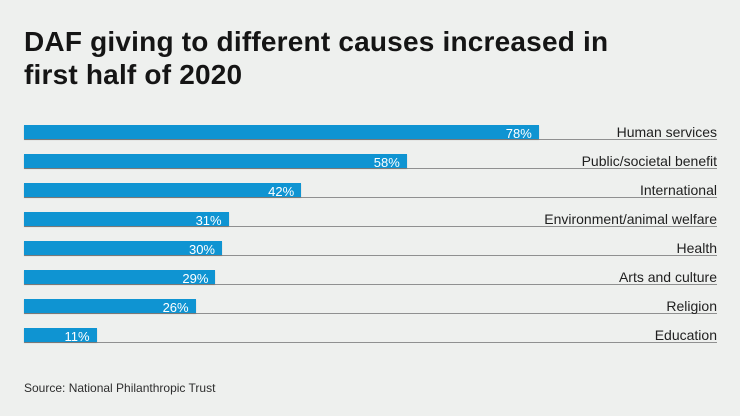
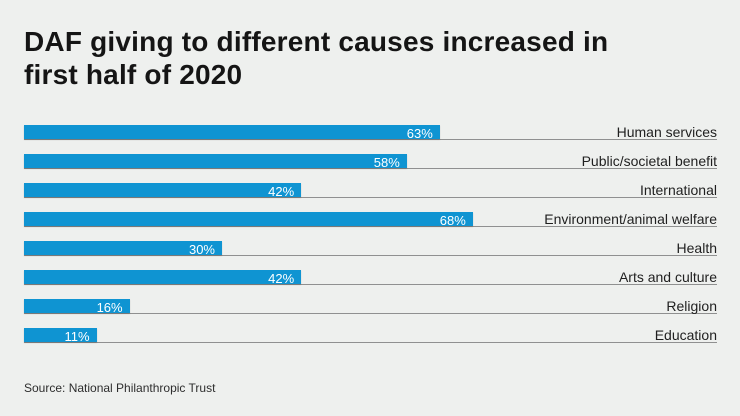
Human services: 78% -> 63%
Environment/animal welfare: 31% -> 68%
Arts and culture: 29% -> 42%
Religion: 26% -> 16%
